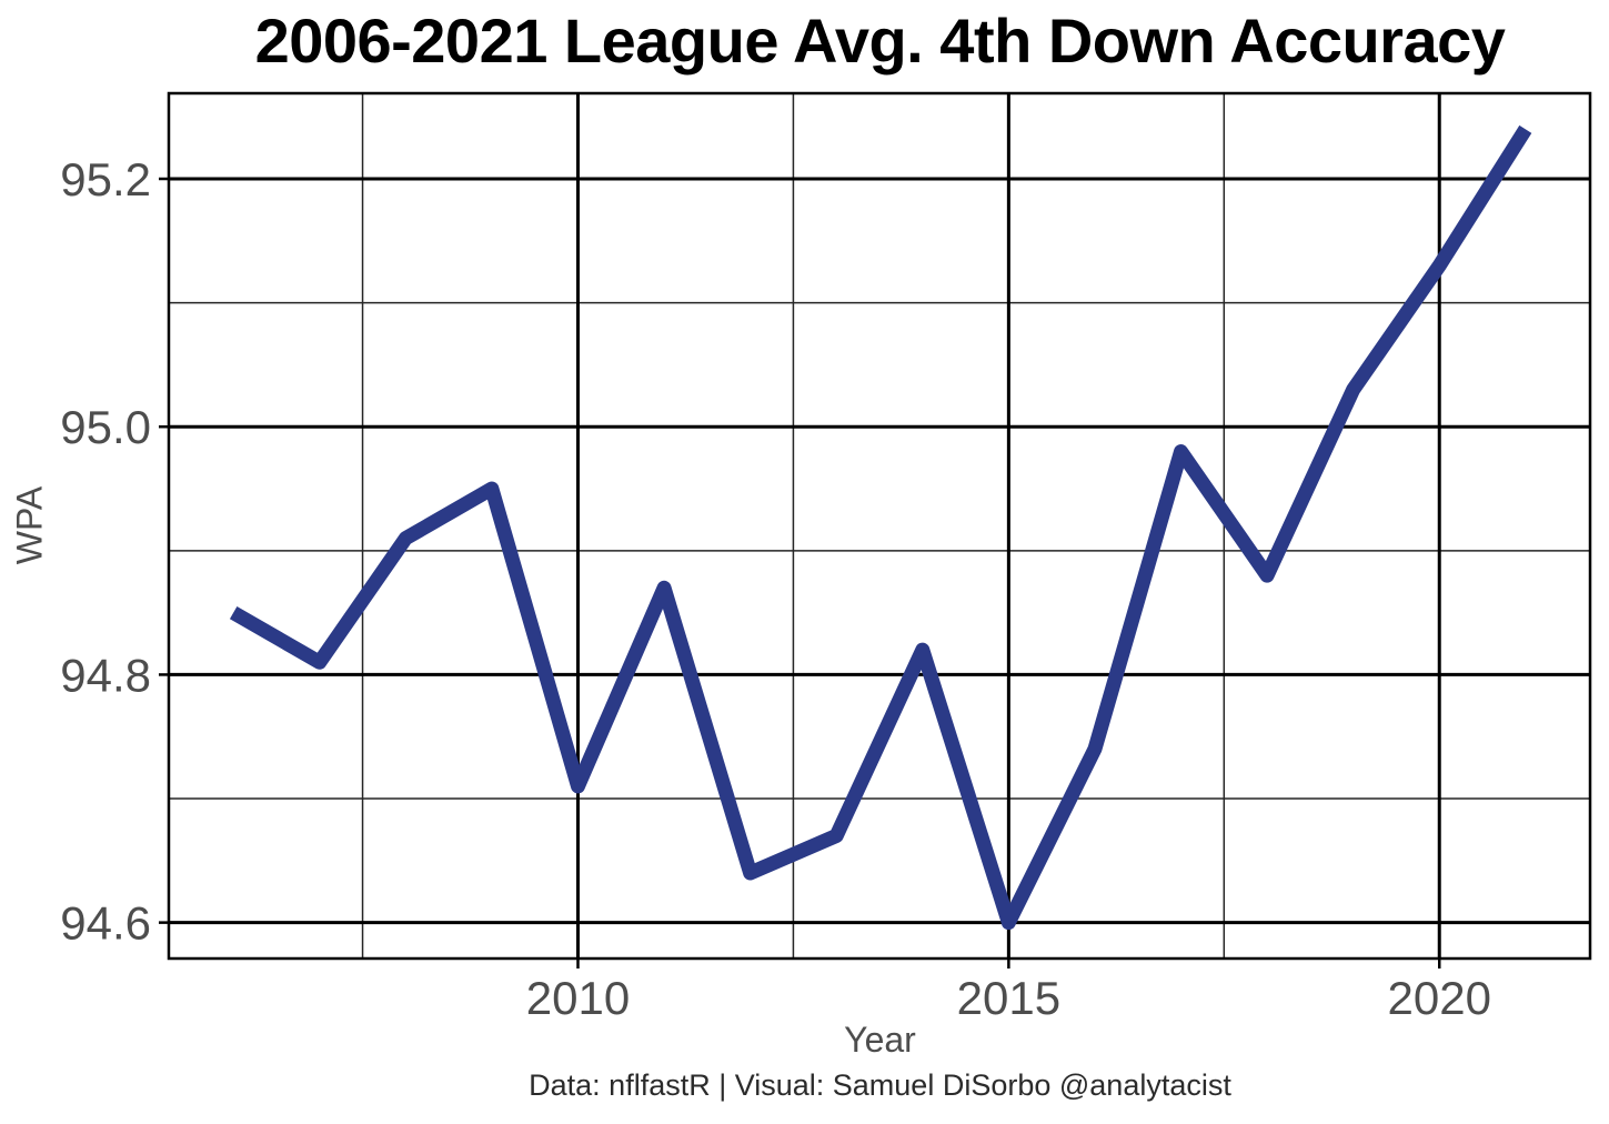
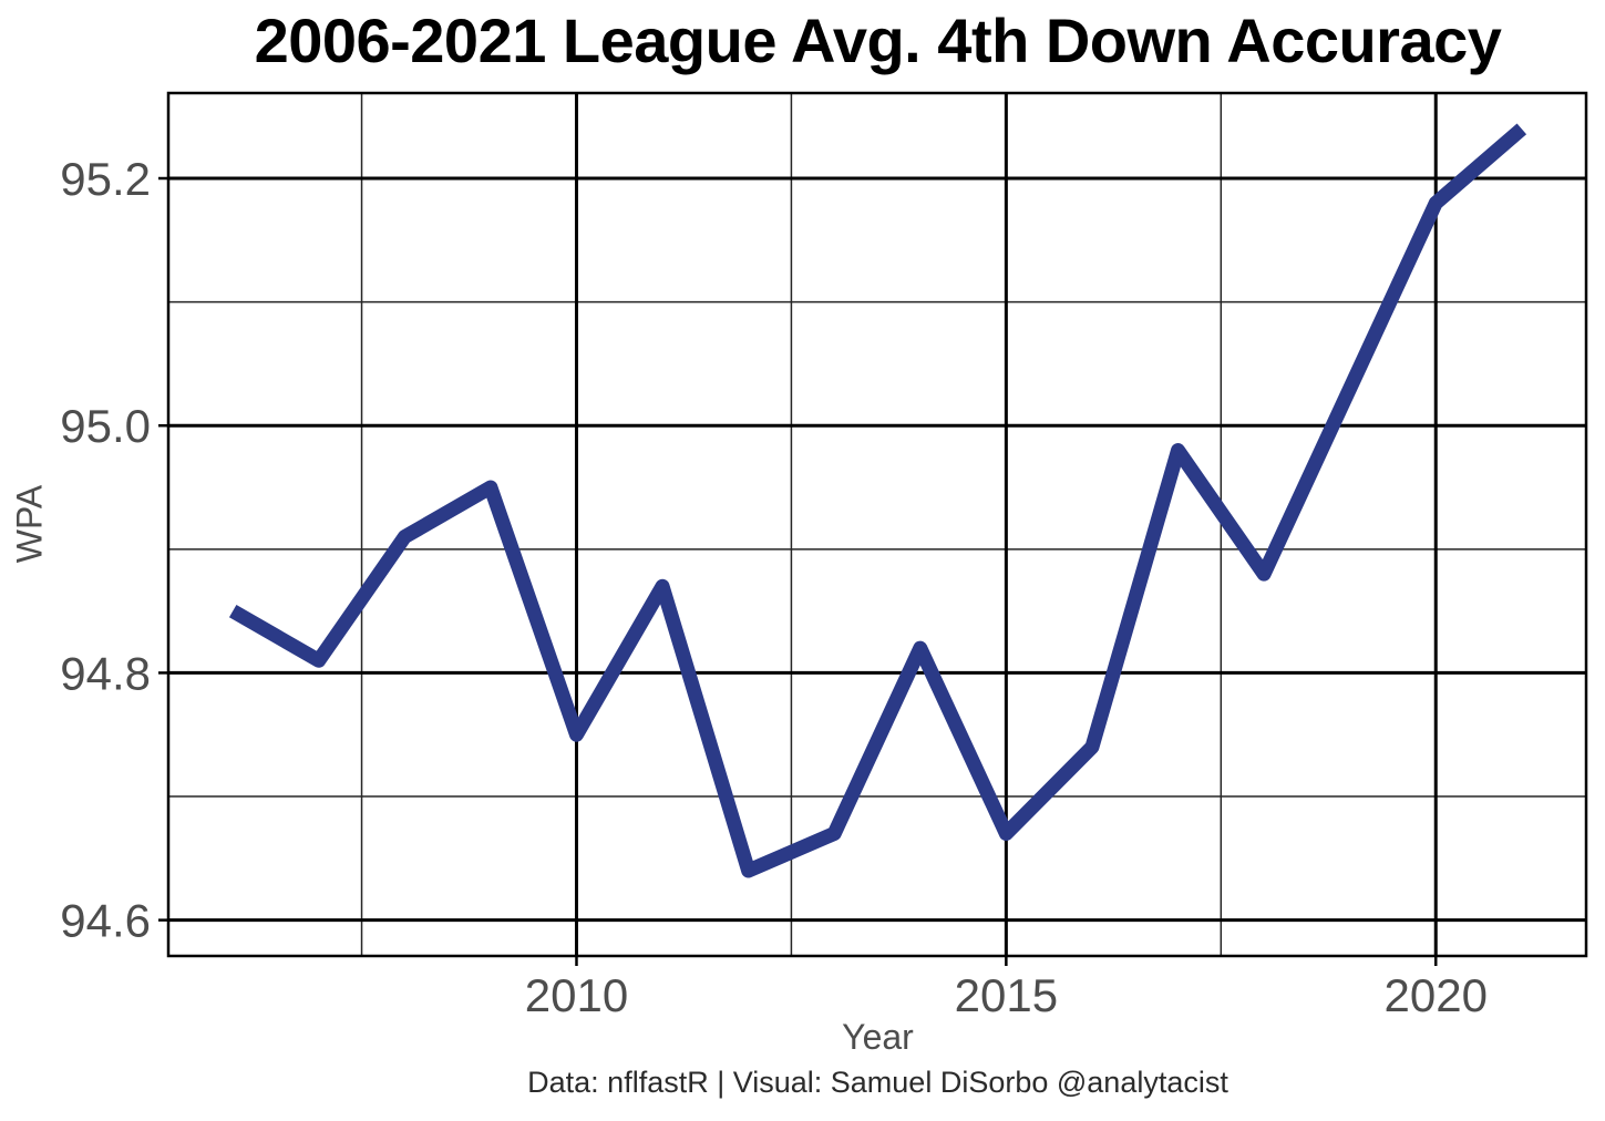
2010: 94.71 -> 94.75
2015: 94.60 -> 94.67
2020: 95.13 -> 95.18
